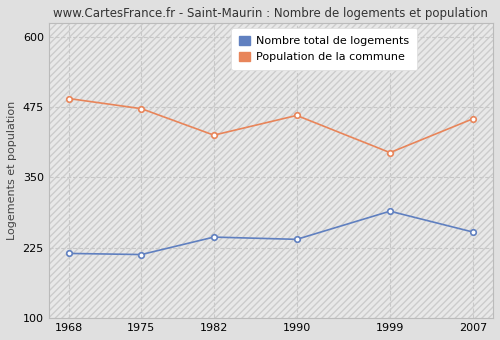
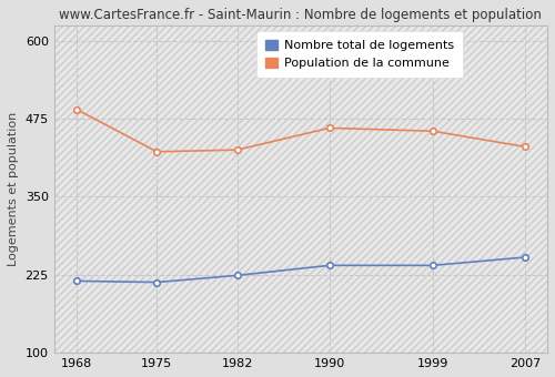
Population de la commune/1975: 472 -> 422
Nombre total de logements/1982: 244 -> 224
Nombre total de logements/1999: 290 -> 240
Population de la commune/1999: 394 -> 455
Population de la commune/2007: 454 -> 430
